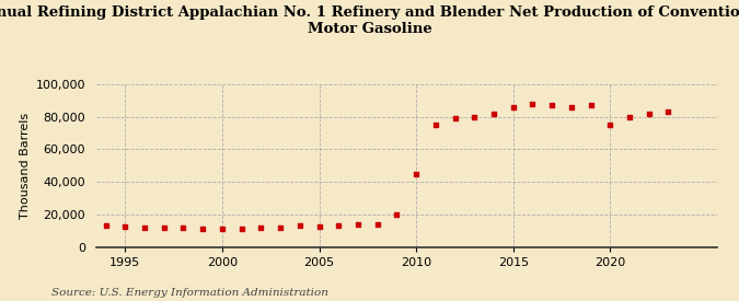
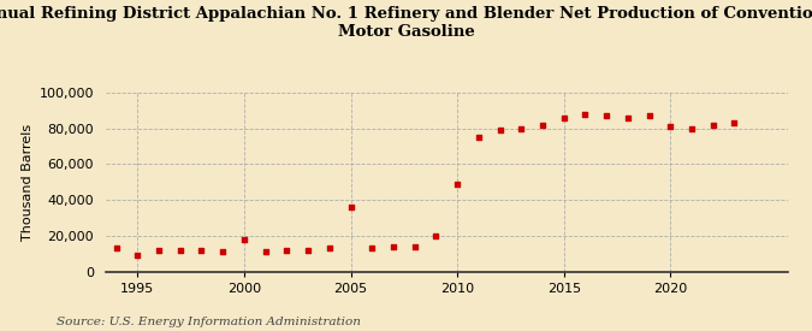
1995: 12,000 -> 9,000
2000: 11,000 -> 18,000
2005: 12,000 -> 36,000
2010: 45,000 -> 49,000
2020: 75,000 -> 81,000
